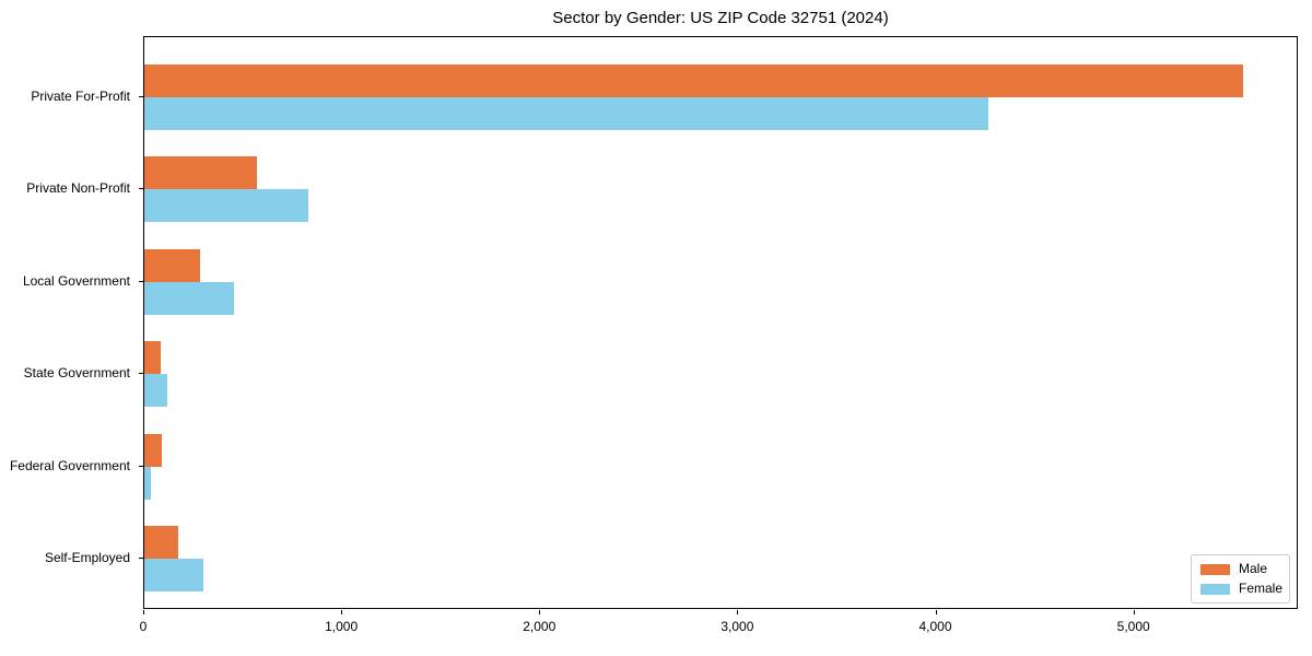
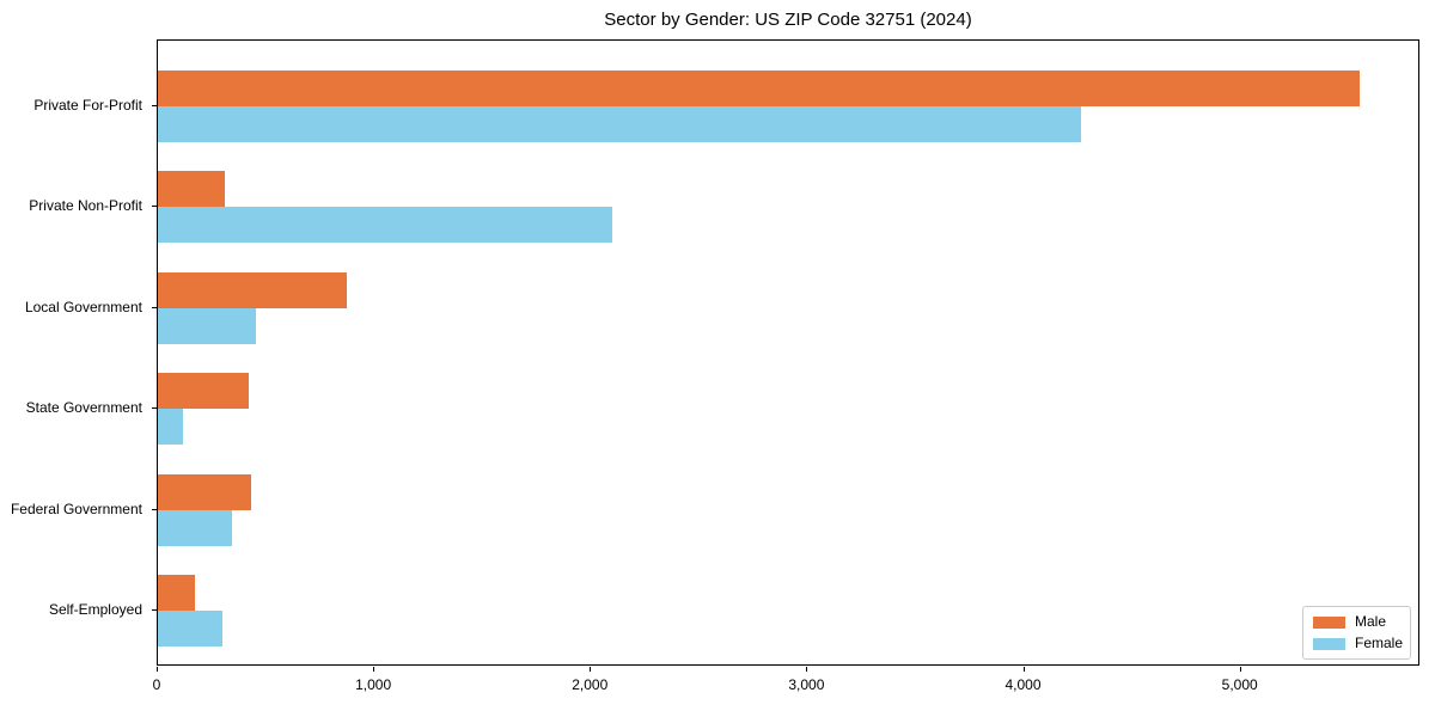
Male/Private Non-Profit: 570 -> 310
Female/Private Non-Profit: 830 -> 2100
Male/Local Government: 280 -> 870
Male/State Government: 80 -> 420
Male/Federal Government: 90 -> 430
Female/Federal Government: 40 -> 340
